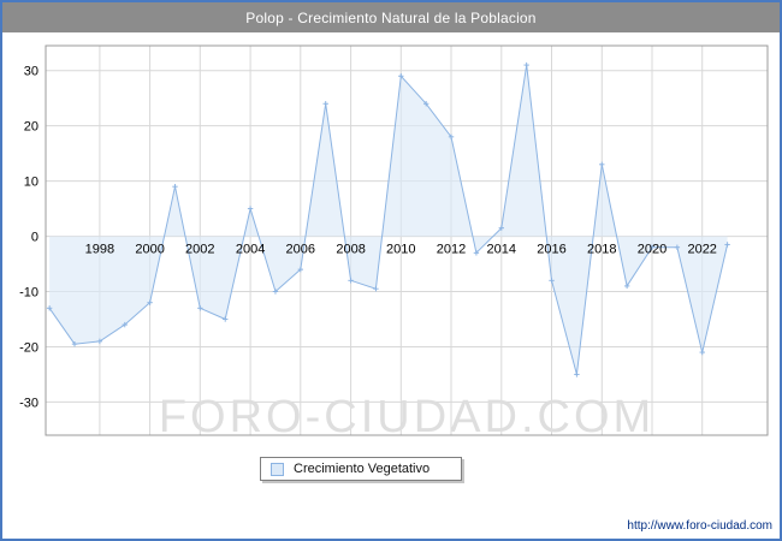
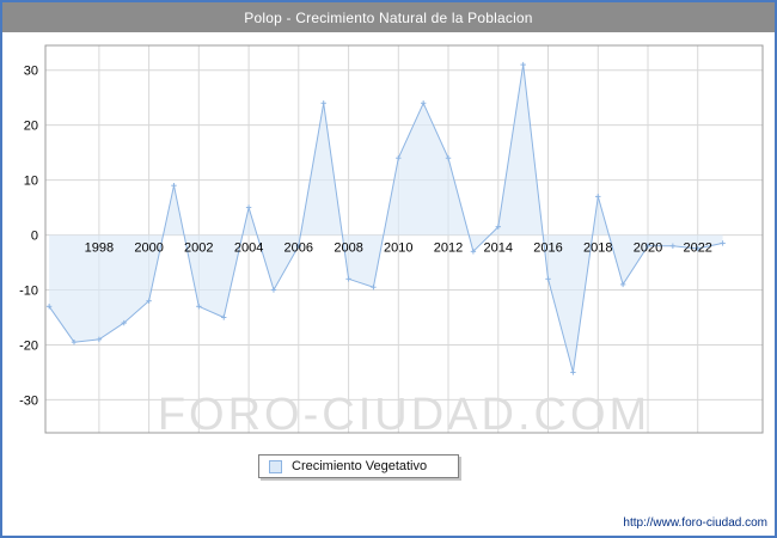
2006: -6 -> -2
2010: 29 -> 14
2012: 18 -> 14
2018: 13 -> 7
2022: -21 -> -2
